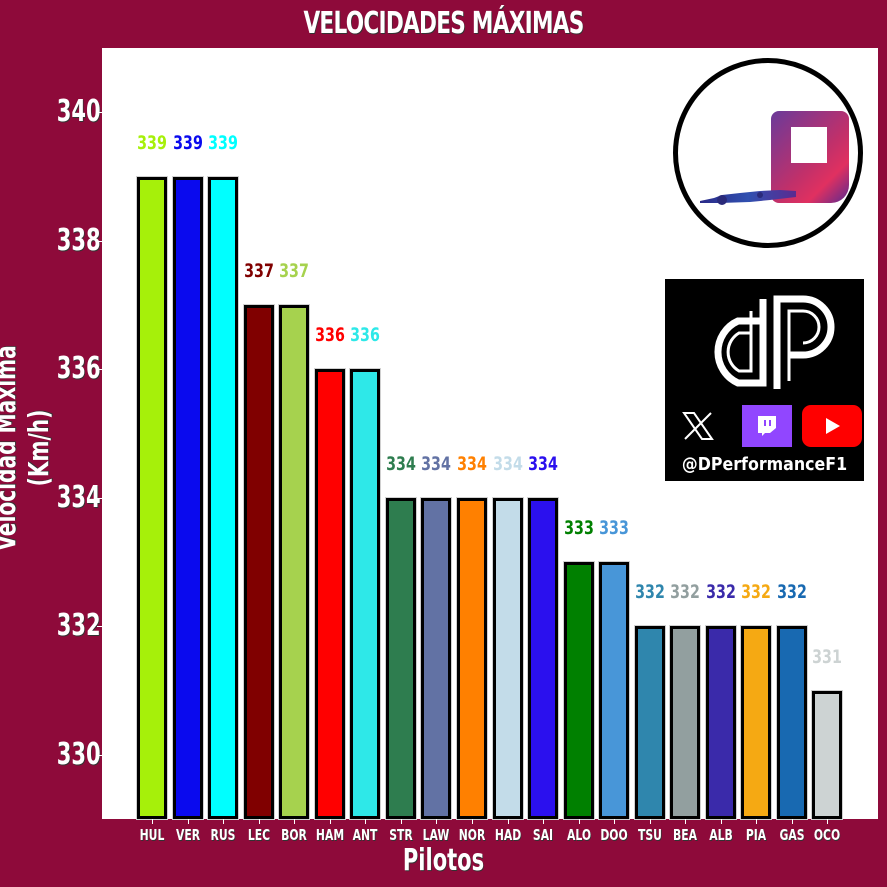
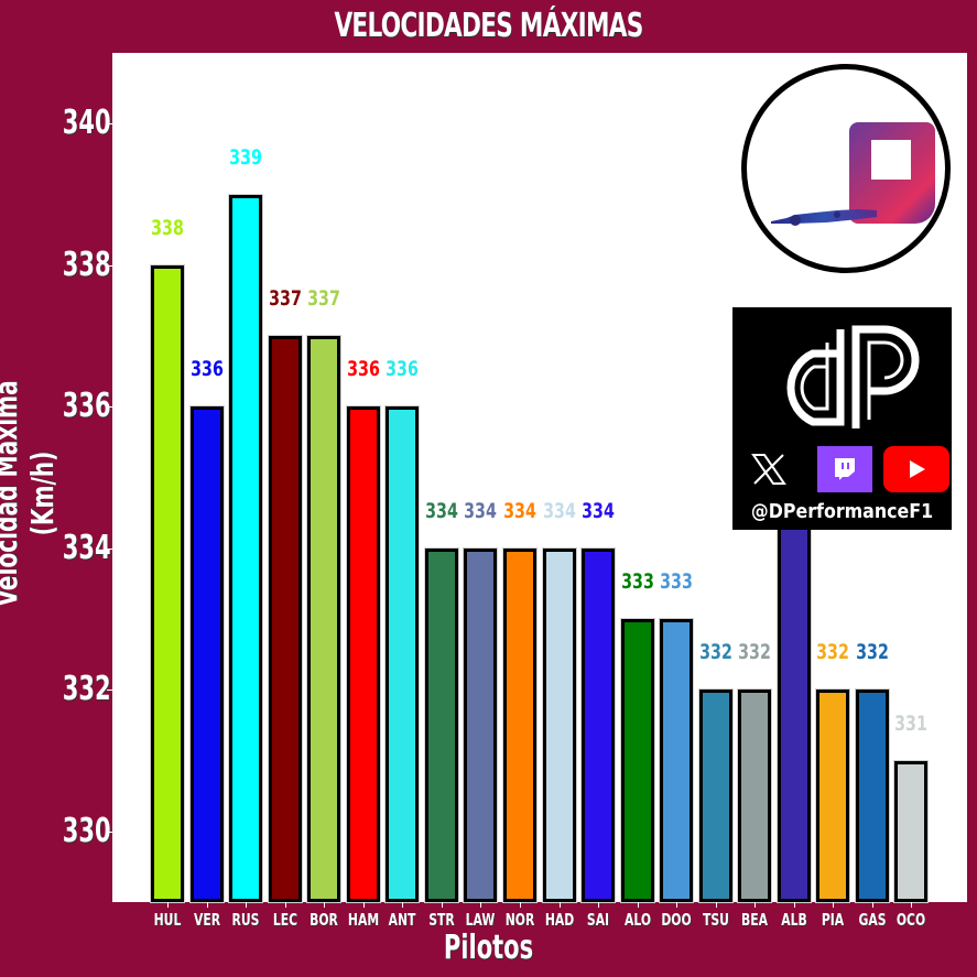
HUL: 339 -> 338
VER: 339 -> 336
ALB: 332 -> 336
